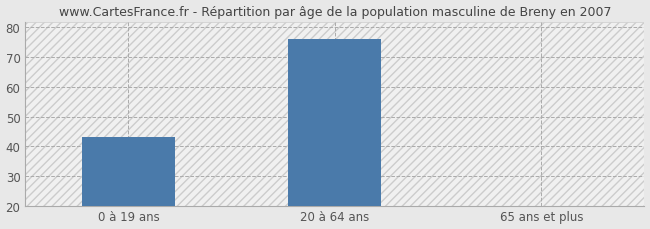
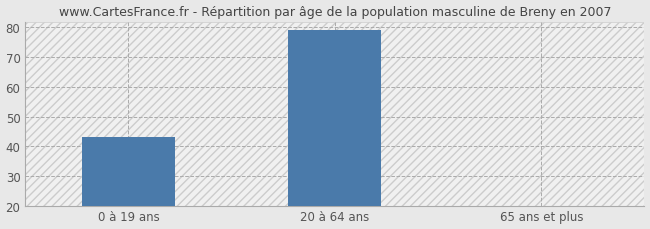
20 à 64 ans: 76 -> 79
